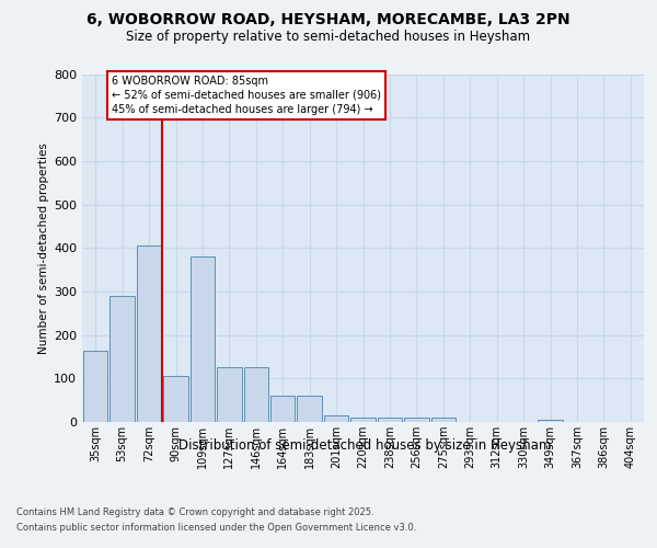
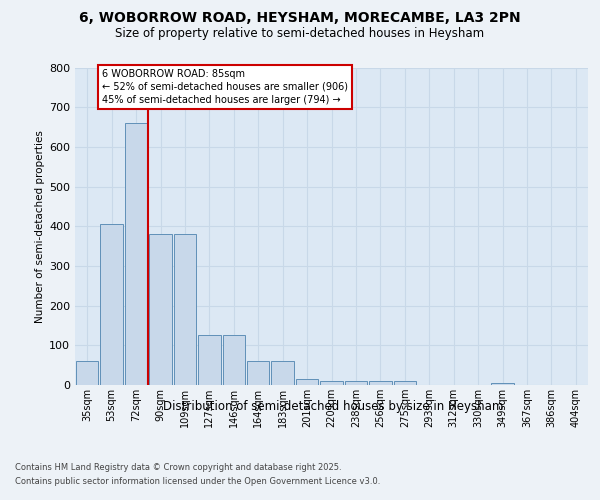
35sqm: 165 -> 60
53sqm: 290 -> 405
72sqm: 405 -> 660
90sqm: 105 -> 380
